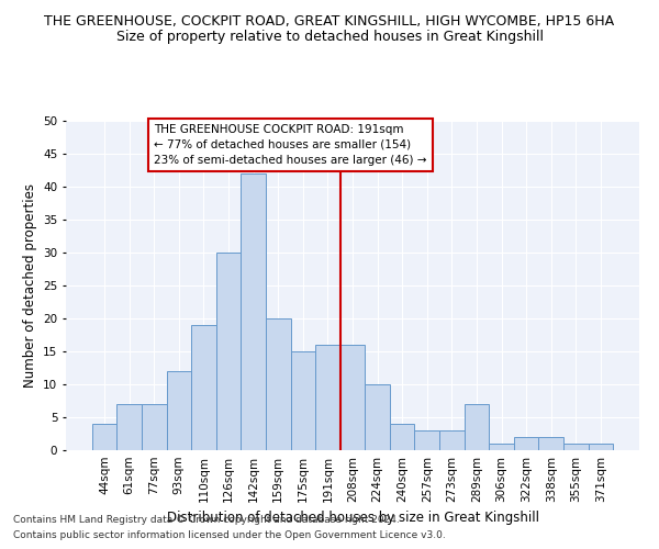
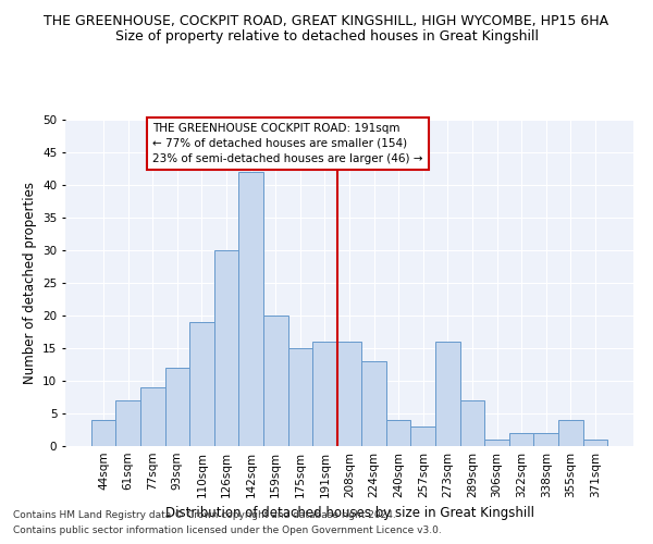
77sqm: 7 -> 9
224sqm: 10 -> 13
273sqm: 3 -> 16
355sqm: 1 -> 4
